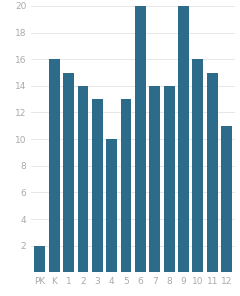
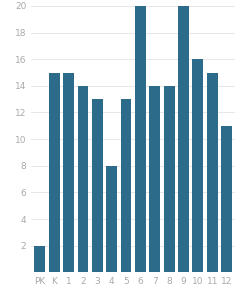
K: 16 -> 15
4: 10 -> 8
